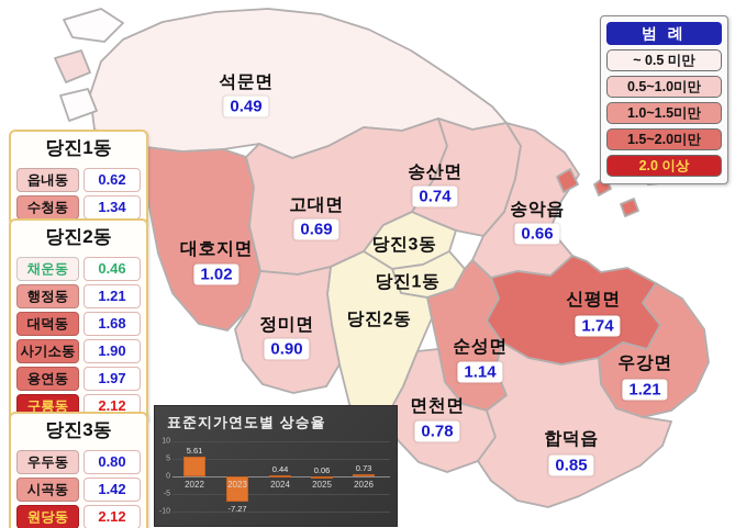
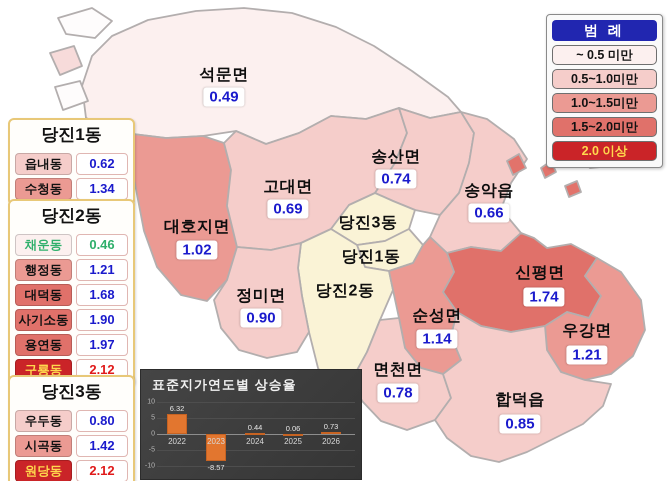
2022: 5.61 -> 6.32
2023: -7.27 -> -8.57
